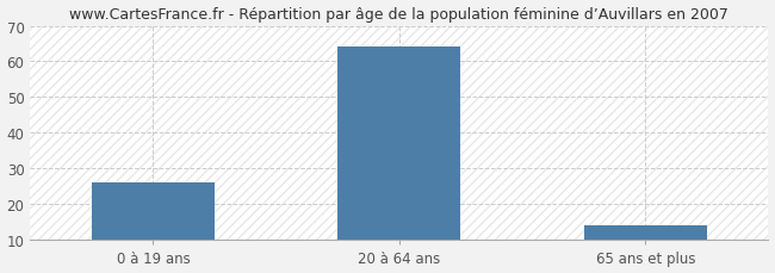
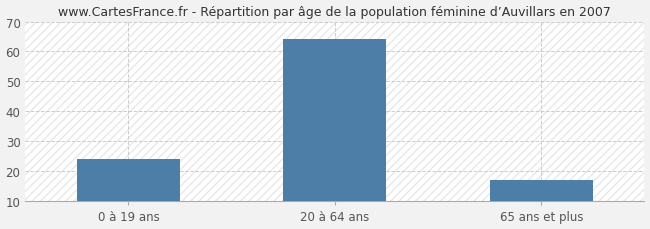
0 à 19 ans: 26 -> 24
65 ans et plus: 14 -> 17
